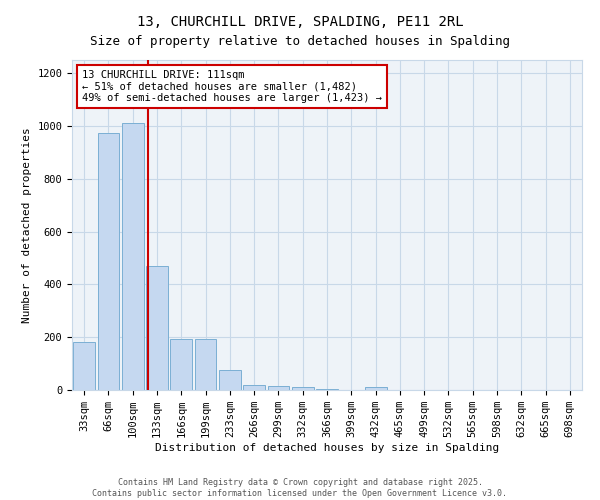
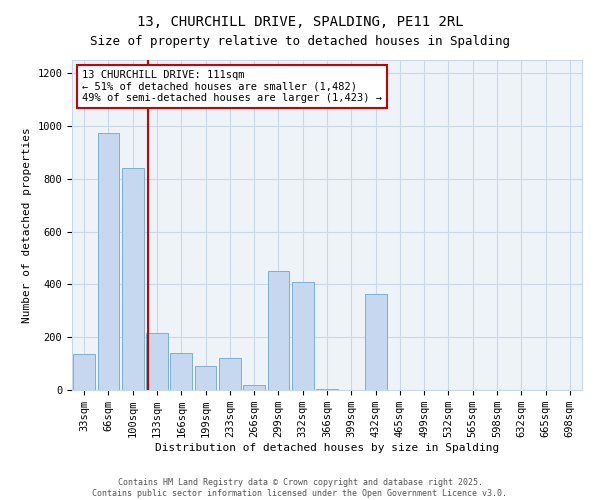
33sqm: 180 -> 135
100sqm: 1010 -> 840
133sqm: 470 -> 215
166sqm: 195 -> 140
199sqm: 195 -> 90
233sqm: 75 -> 120
299sqm: 15 -> 450
332sqm: 10 -> 410
432sqm: 10 -> 365
